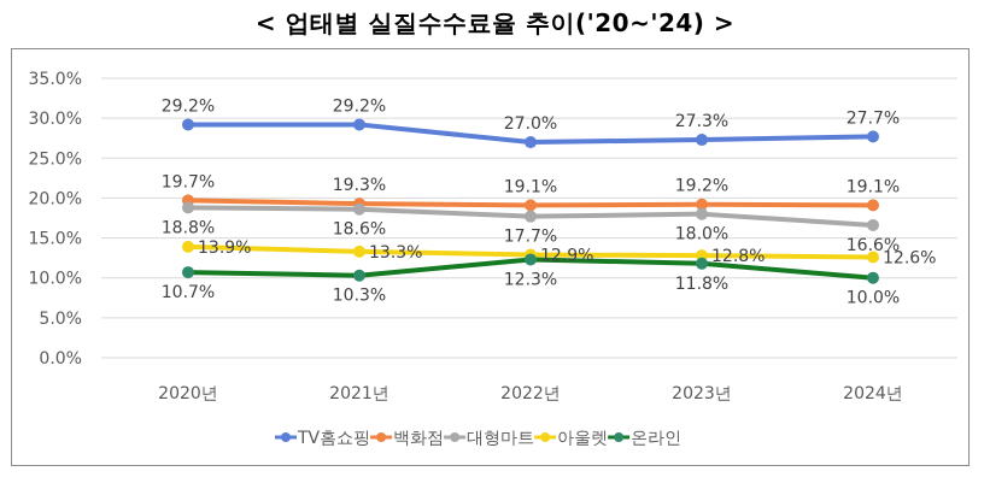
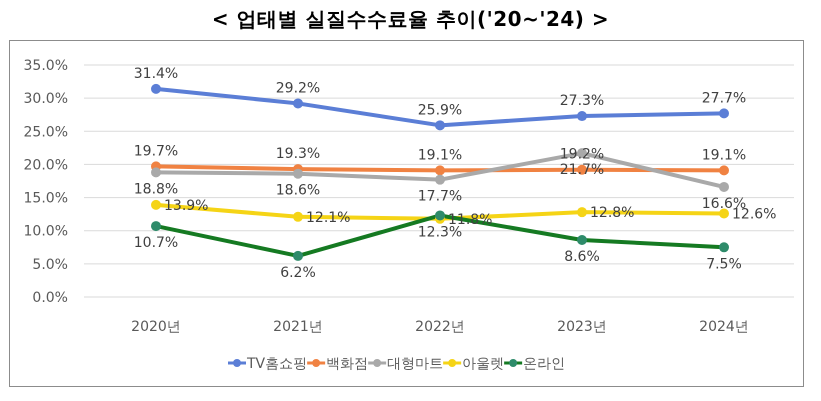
TV홈쇼핑/2020년: 29.2% -> 31.4%
아울렛/2021년: 13.3% -> 12.1%
온라인/2021년: 10.3% -> 6.2%
TV홈쇼핑/2022년: 27.0% -> 25.9%
아울렛/2022년: 12.9% -> 11.8%
대형마트/2023년: 18.0% -> 21.7%
온라인/2023년: 11.8% -> 8.6%
온라인/2024년: 10.0% -> 7.5%
